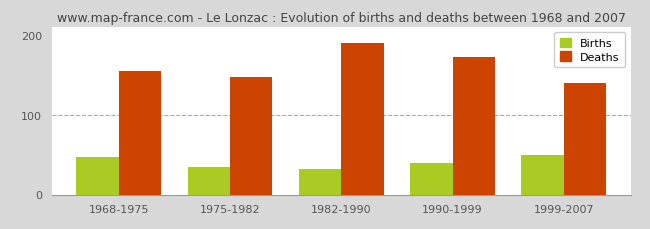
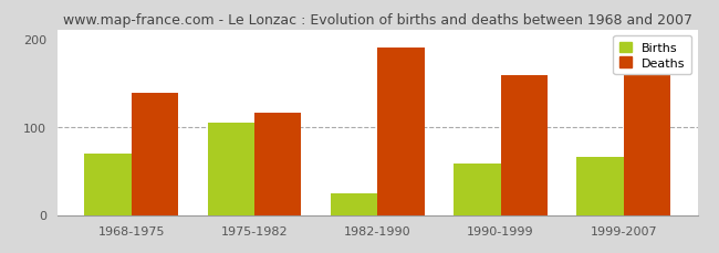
Births/1968-1975: 47 -> 70
Deaths/1968-1975: 155 -> 138
Births/1975-1982: 35 -> 104
Deaths/1975-1982: 147 -> 116
Births/1982-1990: 32 -> 24
Births/1990-1999: 40 -> 58
Deaths/1990-1999: 172 -> 158
Births/1999-2007: 50 -> 66
Deaths/1999-2007: 140 -> 158
